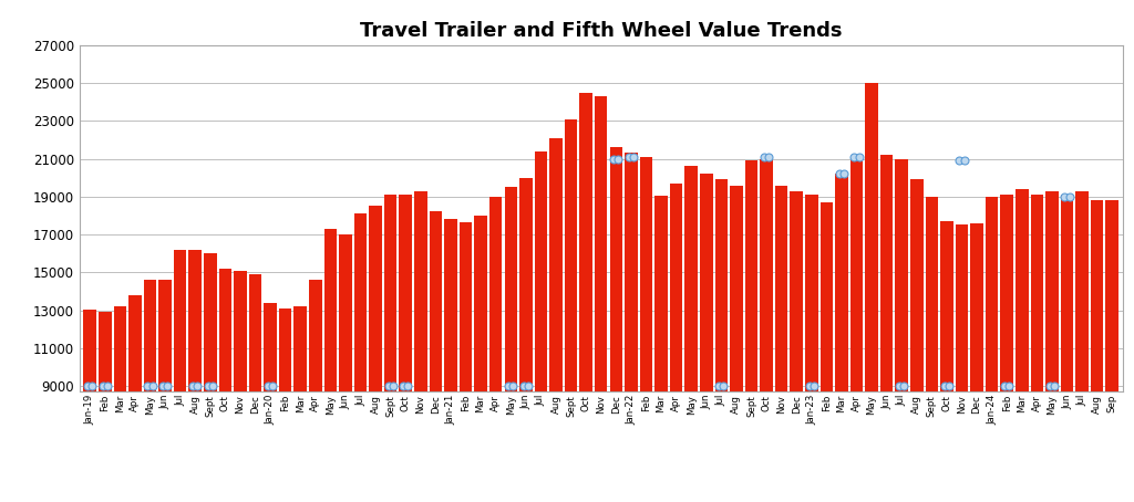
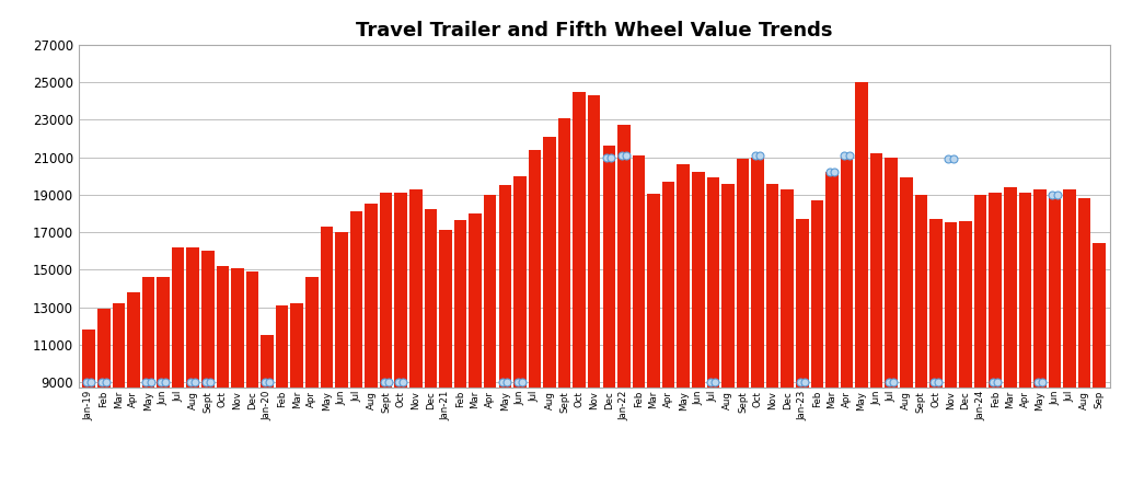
Jan-19: 13000 -> 11800
Jan-20: 13400 -> 11500
Jan-21: 17800 -> 17100
Jan-22: 21300 -> 22700
Jan-23: 19100 -> 17700
Sep: 18800 -> 16400
